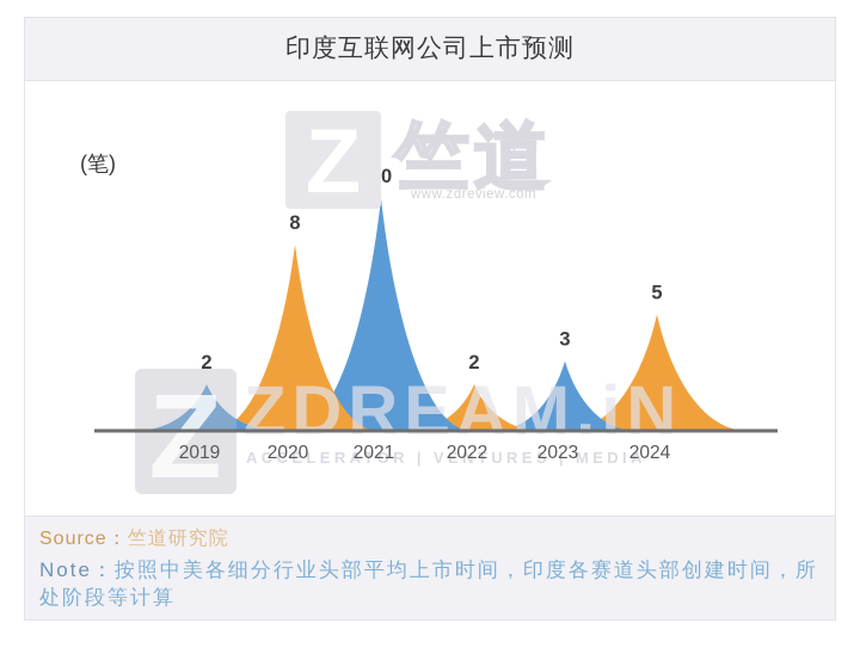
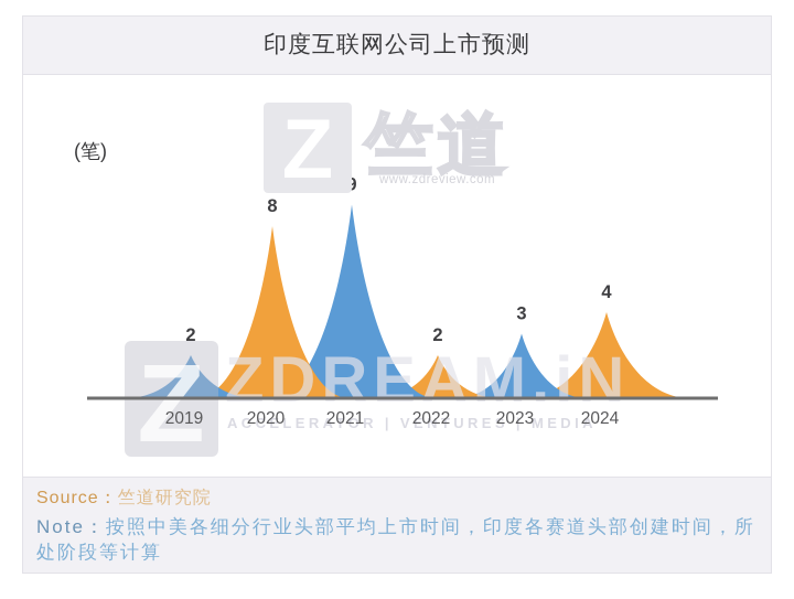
2021: 10 -> 9
2024: 5 -> 4
